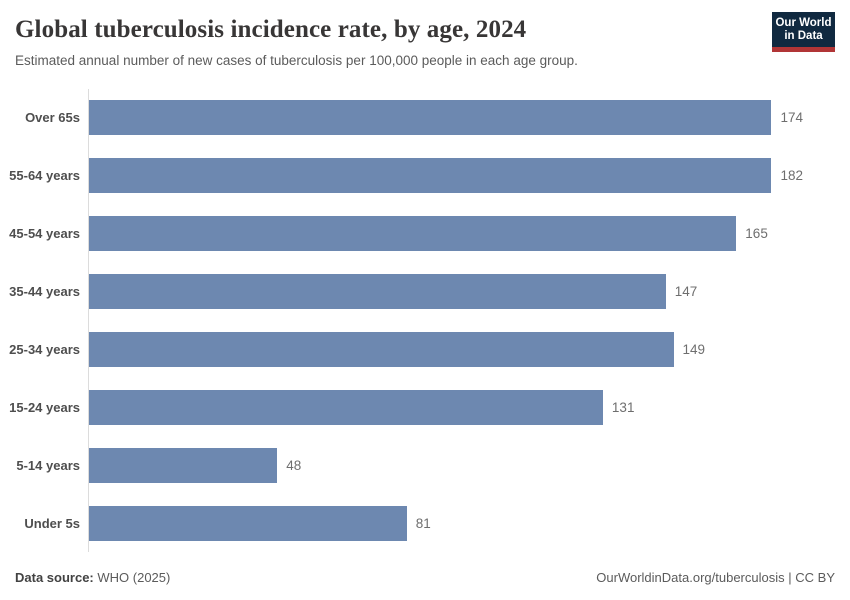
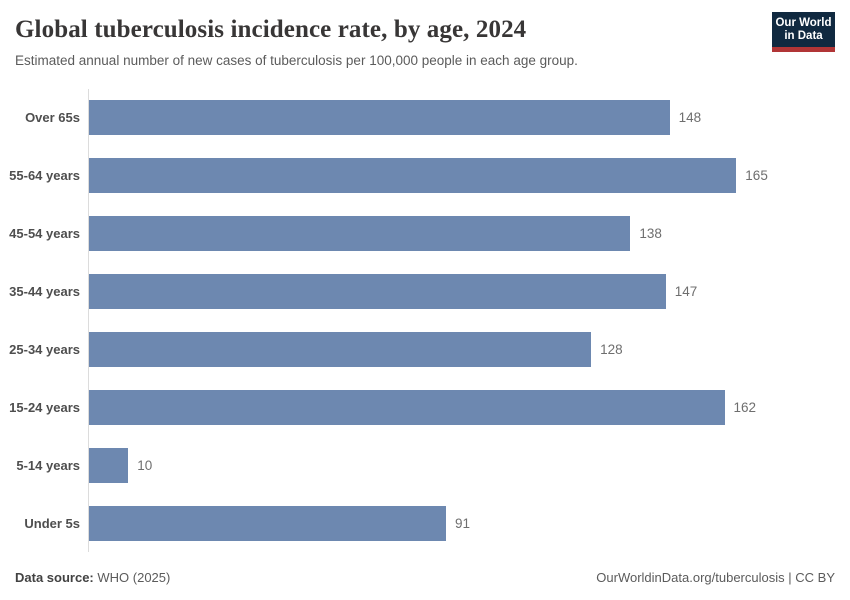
Over 65s: 174 -> 148
55-64 years: 182 -> 165
45-54 years: 165 -> 138
25-34 years: 149 -> 128
15-24 years: 131 -> 162
5-14 years: 48 -> 10
Under 5s: 81 -> 91
